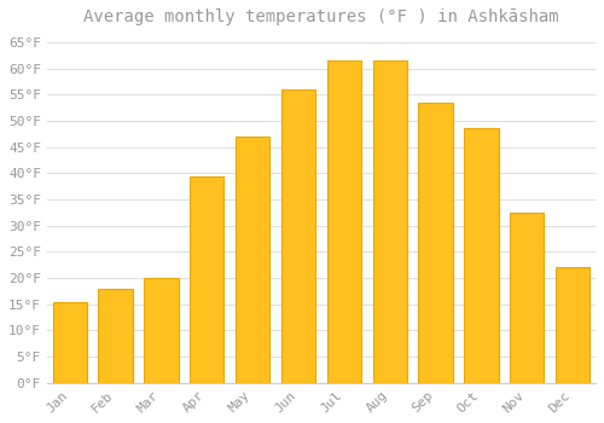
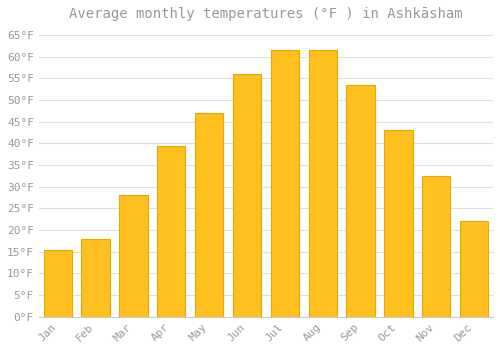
Mar: 20.0°F -> 28.0°F
Oct: 48.5°F -> 43.0°F
